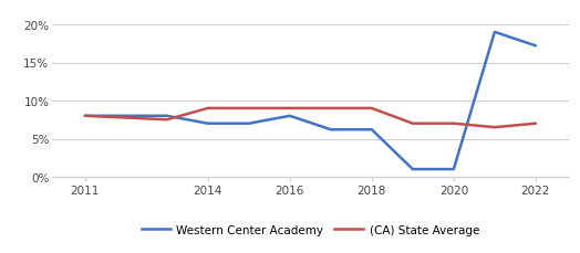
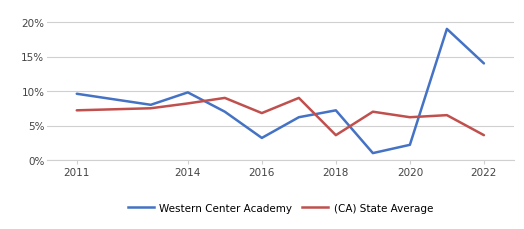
Western Center Academy/2011: 8.0% -> 9.6%
(CA) State Average/2011: 8.0% -> 7.2%
Western Center Academy/2014: 7.0% -> 9.8%
(CA) State Average/2014: 9.0% -> 8.2%
Western Center Academy/2016: 8.0% -> 3.2%
(CA) State Average/2016: 9.0% -> 6.8%
Western Center Academy/2018: 6.2% -> 7.2%
(CA) State Average/2018: 9.0% -> 3.6%
Western Center Academy/2020: 1.0% -> 2.2%
(CA) State Average/2020: 7.0% -> 6.2%
Western Center Academy/2022: 17.2% -> 14.0%
(CA) State Average/2022: 7.0% -> 3.6%
